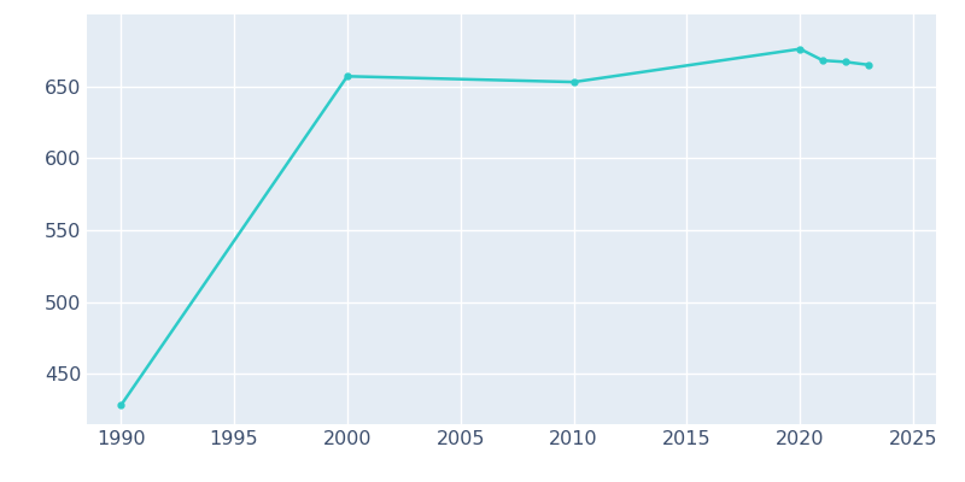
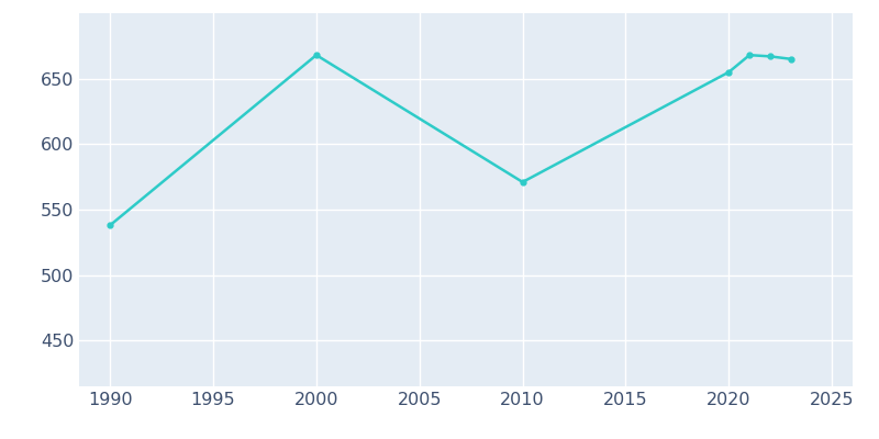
1990: 428 -> 538
2000: 657 -> 668
2010: 653 -> 571
2020: 676 -> 655
